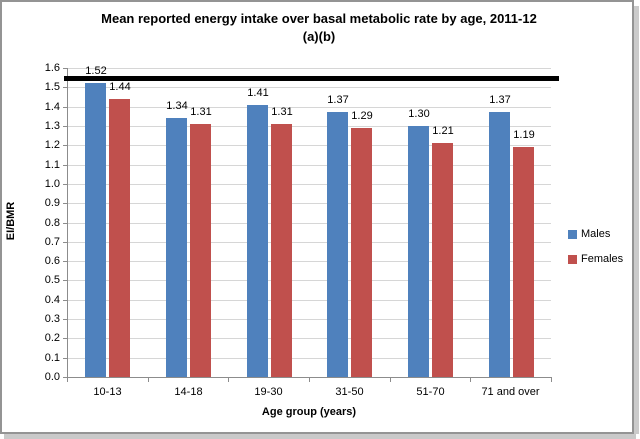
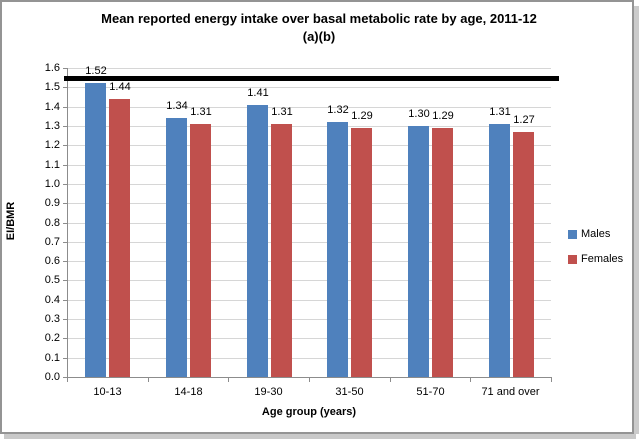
Males/31-50: 1.37 -> 1.32
Females/51-70: 1.21 -> 1.29
Males/71 and over: 1.37 -> 1.31
Females/71 and over: 1.19 -> 1.27
